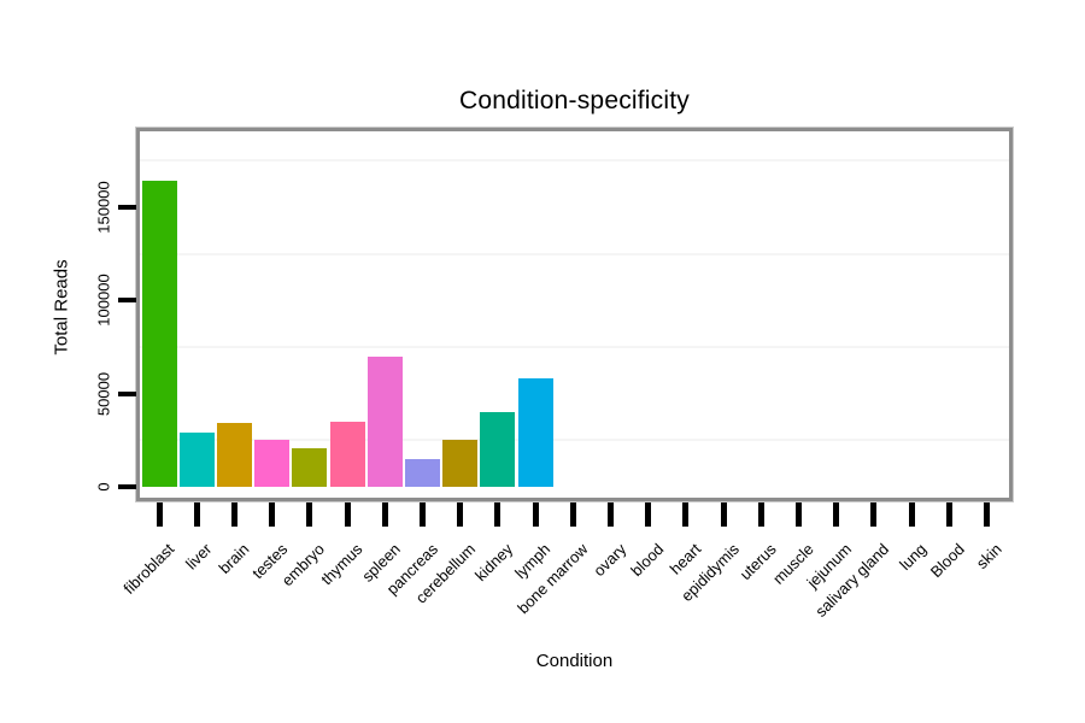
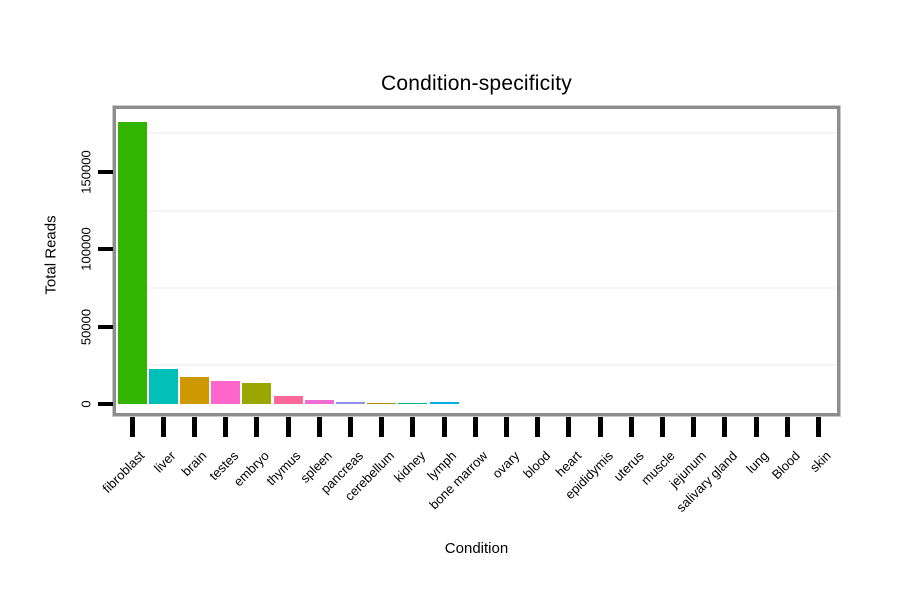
fibroblast: 164000 -> 182000
liver: 29000 -> 22000
brain: 34000 -> 18000
testes: 25000 -> 15000
embryo: 21000 -> 14000
thymus: 35000 -> 5000
spleen: 70000 -> 3000
pancreas: 15000 -> 2000
cerebellum: 25000 -> 1000
kidney: 40000 -> 1000
lymph: 58000 -> 1000
